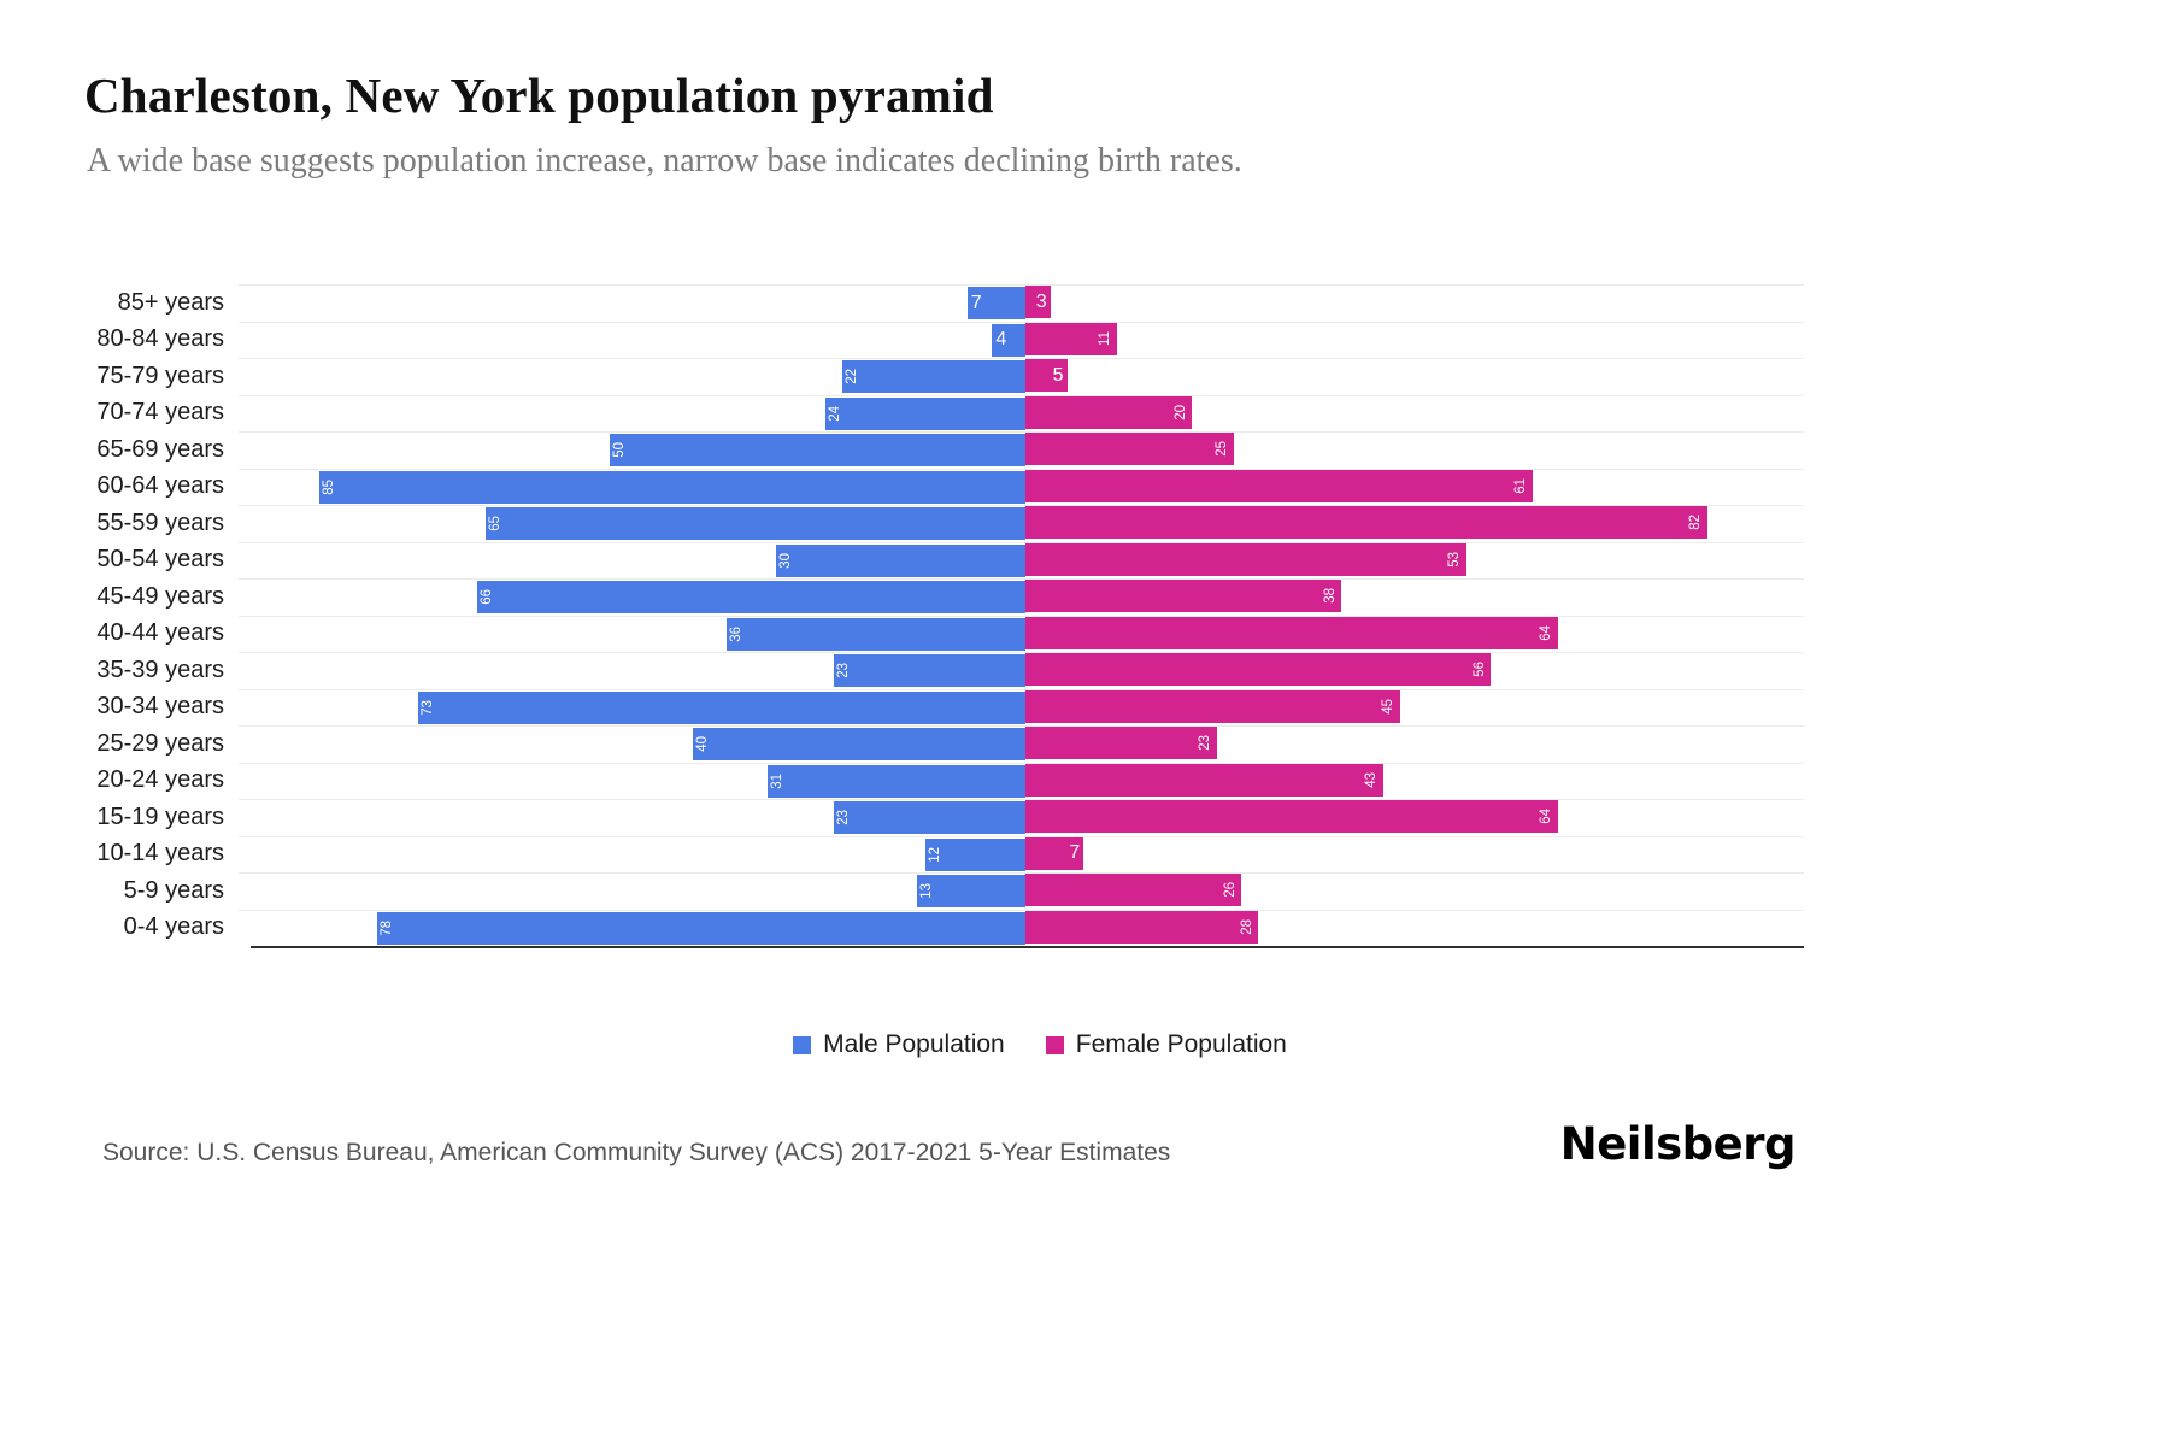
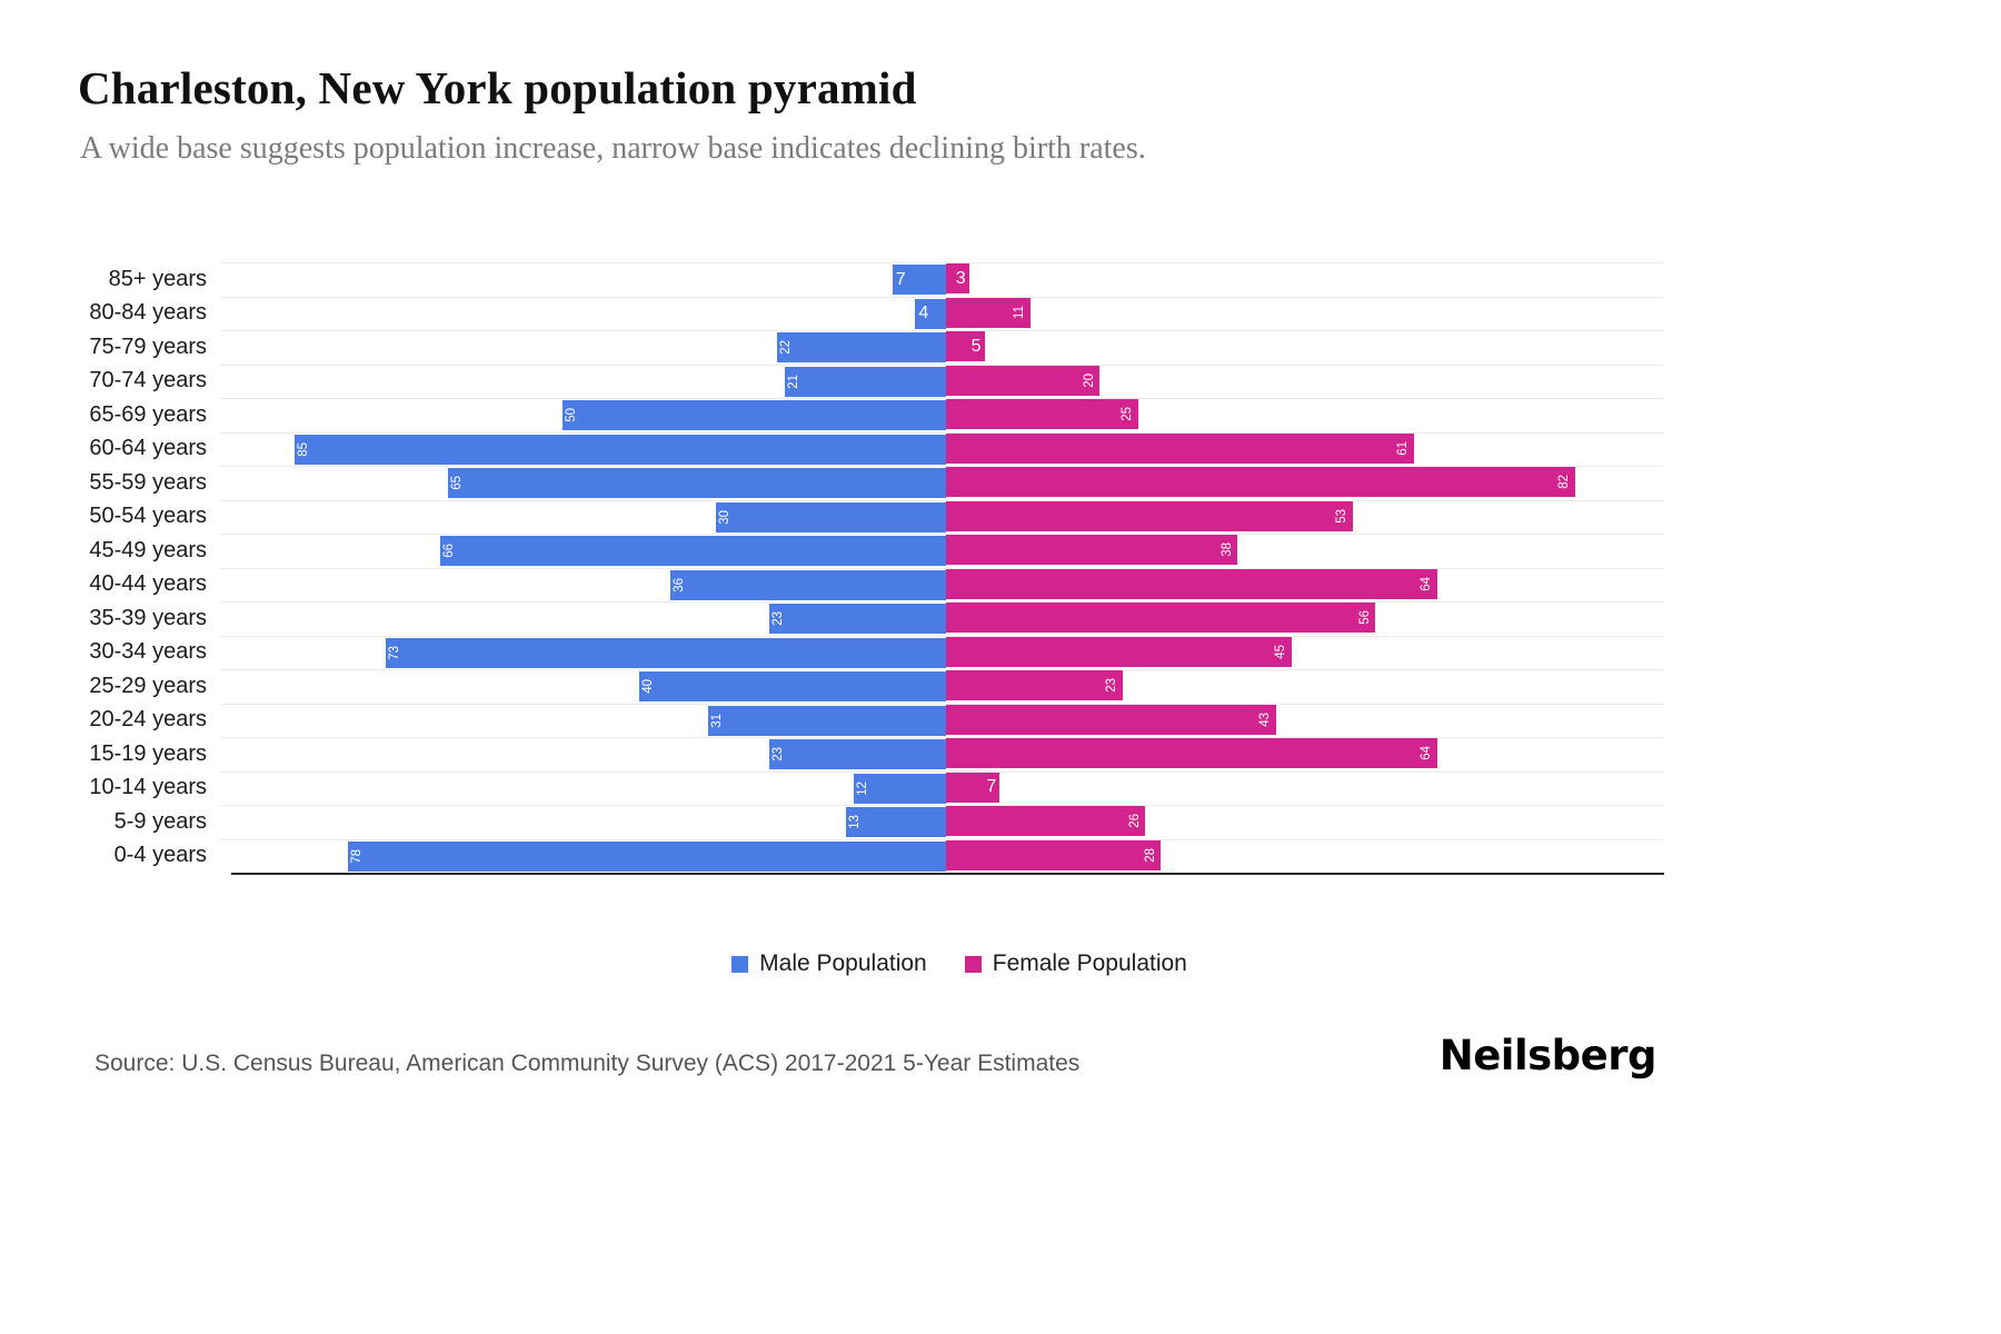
Male Population/70-74 years: 24 -> 21
